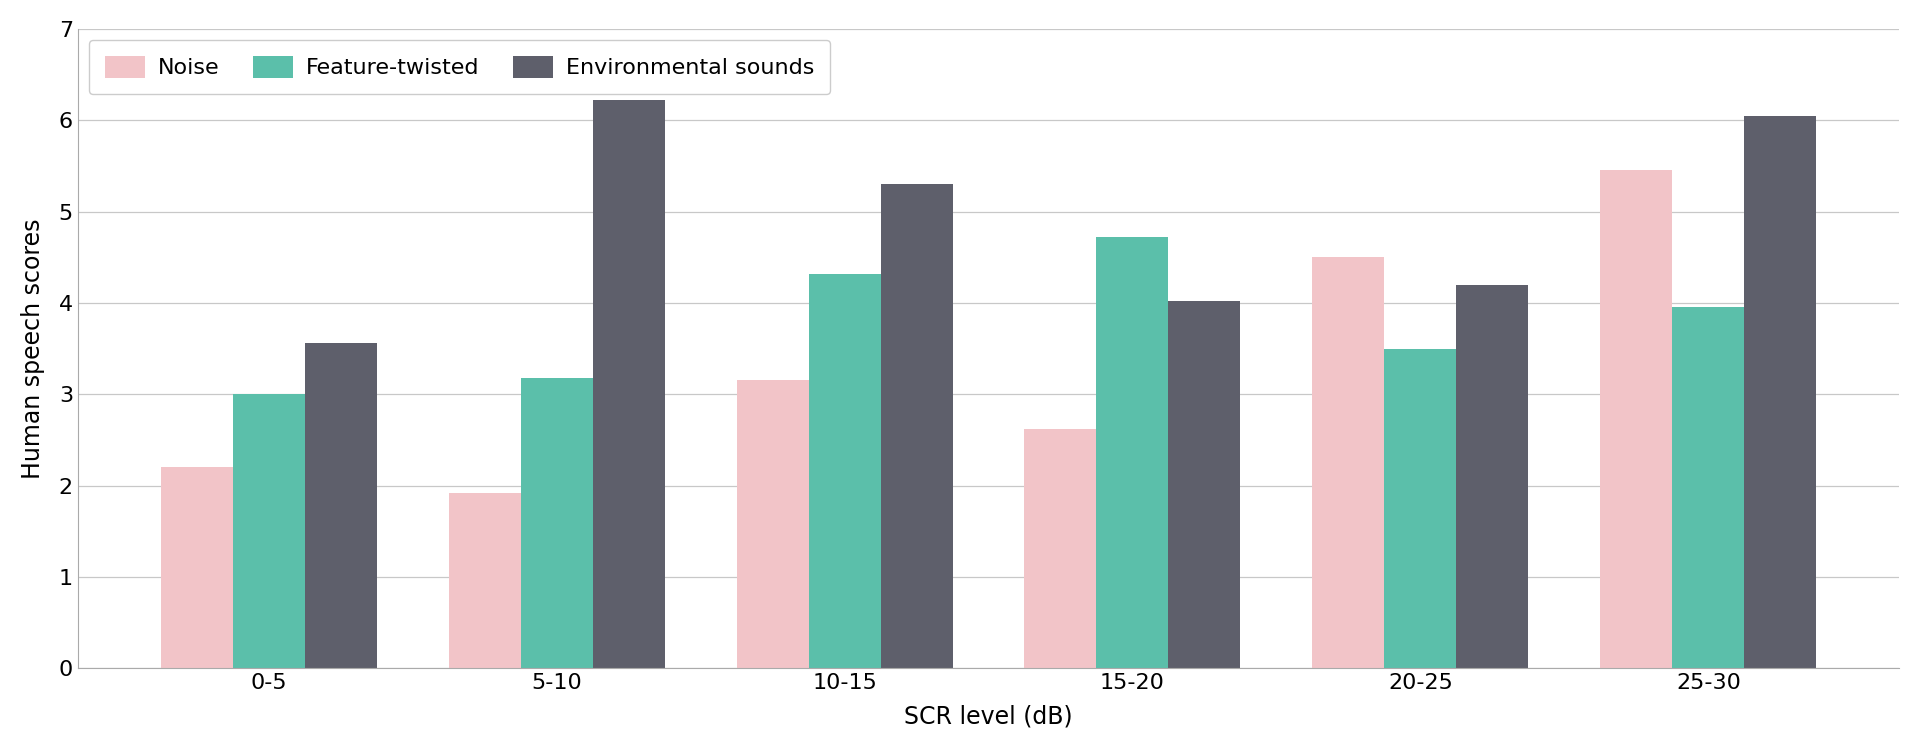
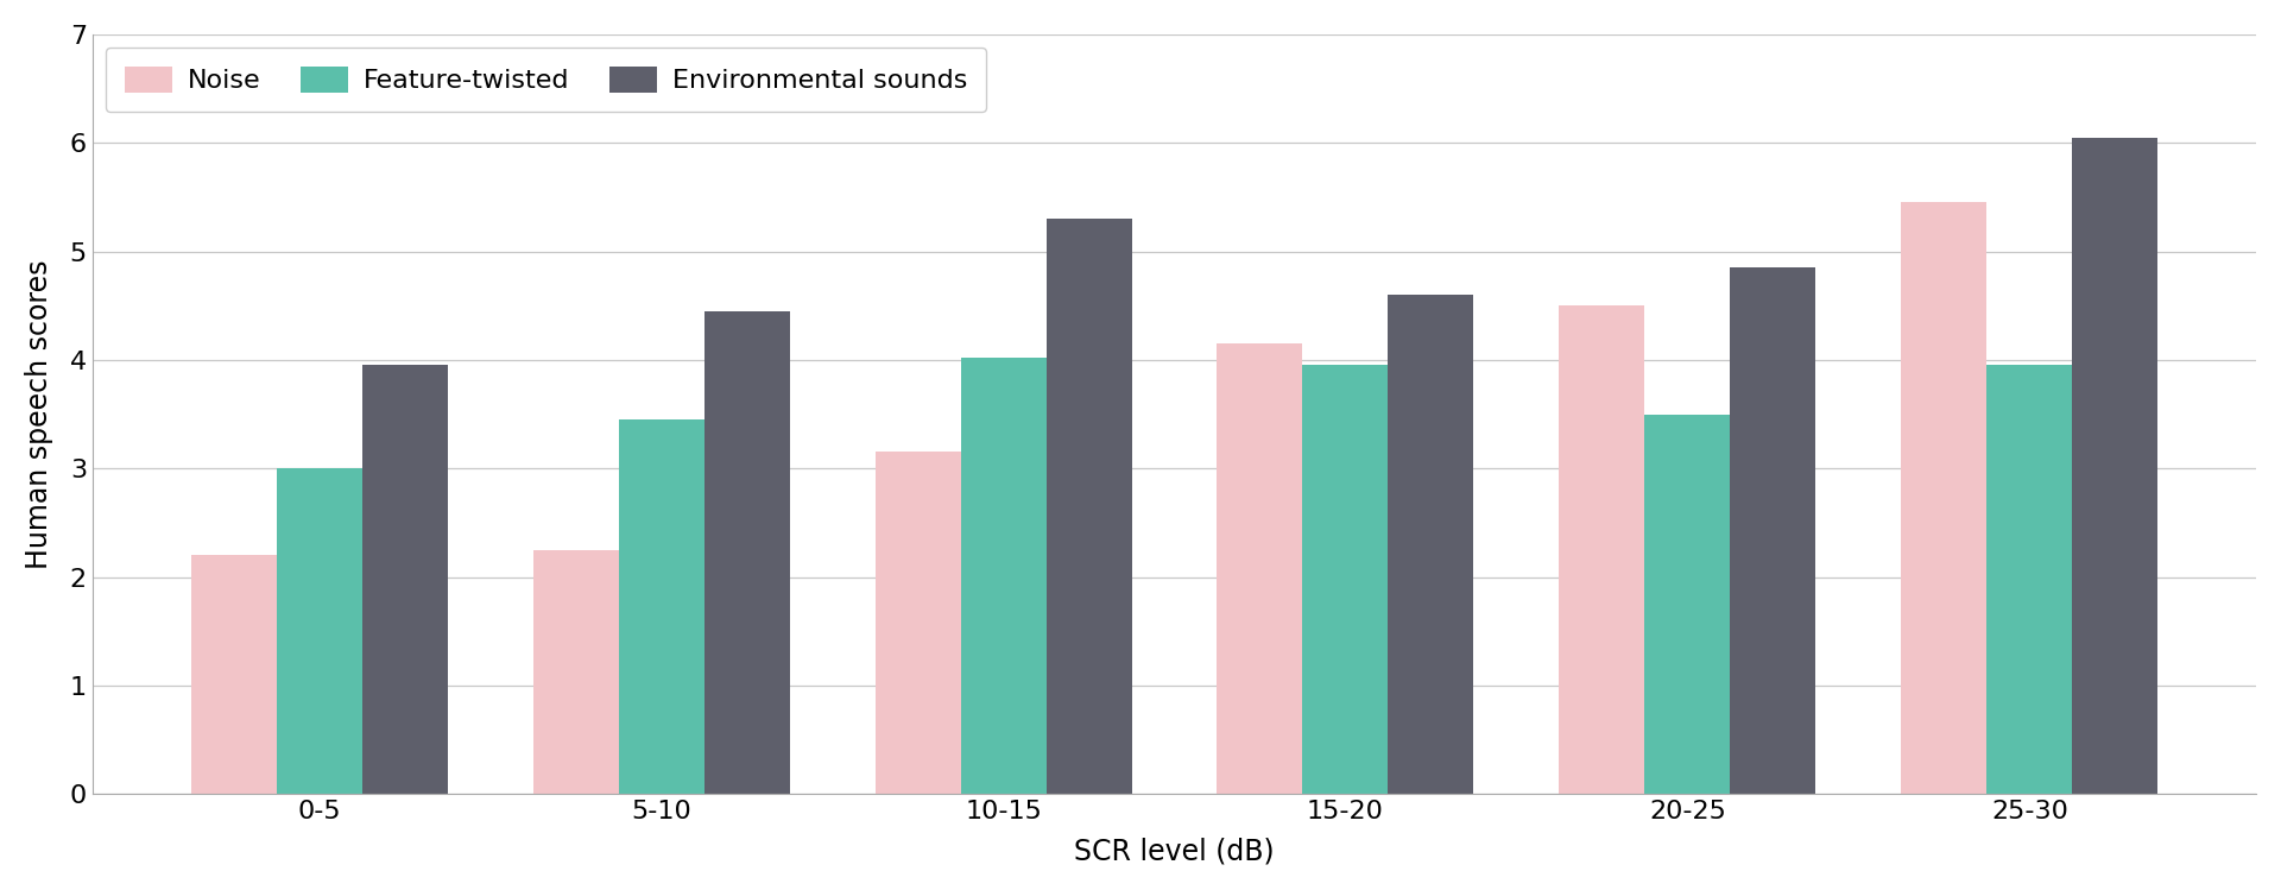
Environmental sounds/0-5: 3.56 -> 3.95
Noise/5-10: 1.92 -> 2.25
Feature-twisted/5-10: 3.18 -> 3.45
Environmental sounds/5-10: 6.22 -> 4.45
Feature-twisted/10-15: 4.32 -> 4.02
Noise/15-20: 2.62 -> 4.15
Feature-twisted/15-20: 4.72 -> 3.95
Environmental sounds/15-20: 4.02 -> 4.60
Environmental sounds/20-25: 4.20 -> 4.85
